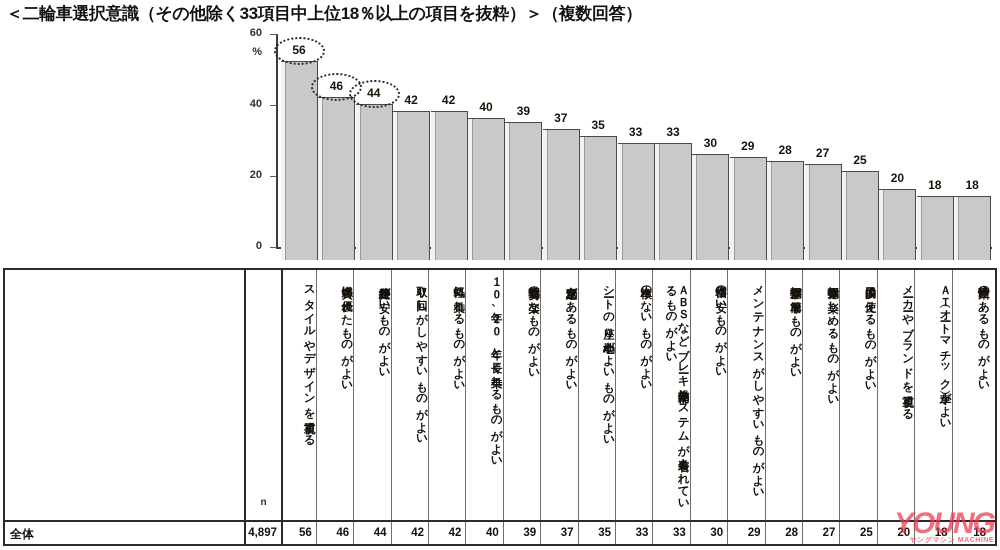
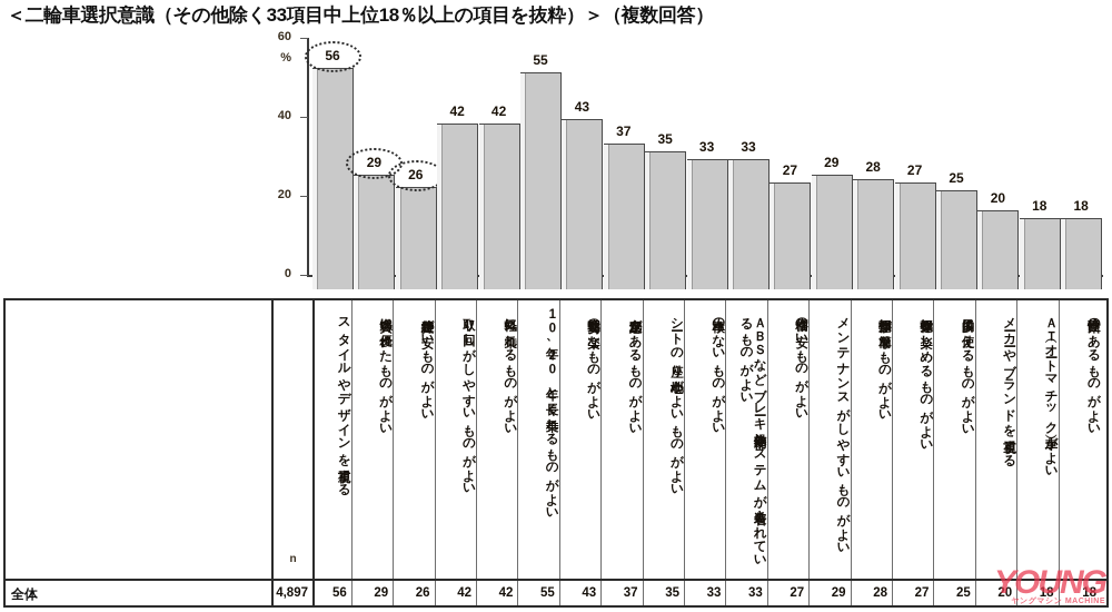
燃費に優れたものがよい: 46 -> 29
維持費が安いものがよい: 44 -> 26
10年、20年と長く乗れるものがよい: 40 -> 55
運転姿勢の楽なものがよい: 39 -> 43
価格の安いものがよい: 30 -> 27
